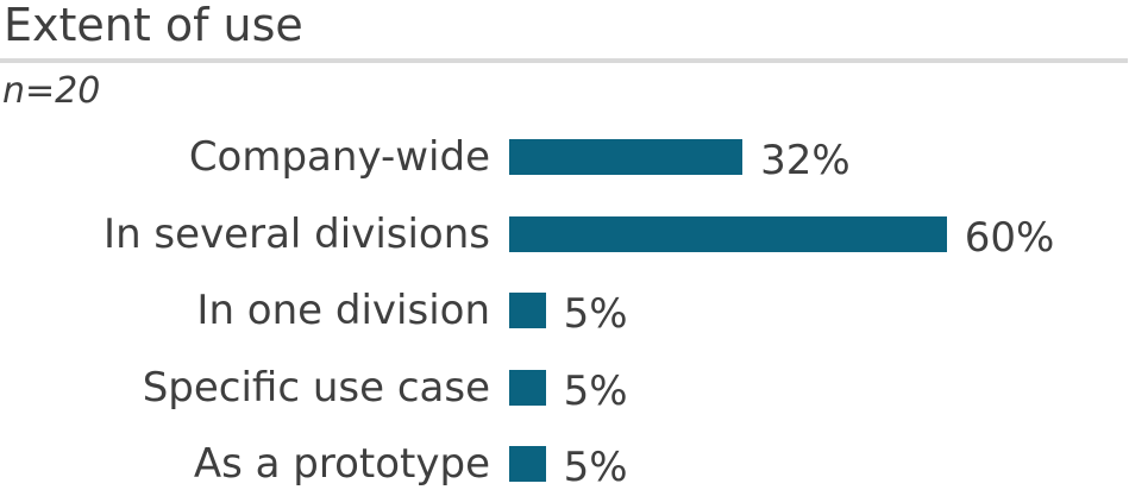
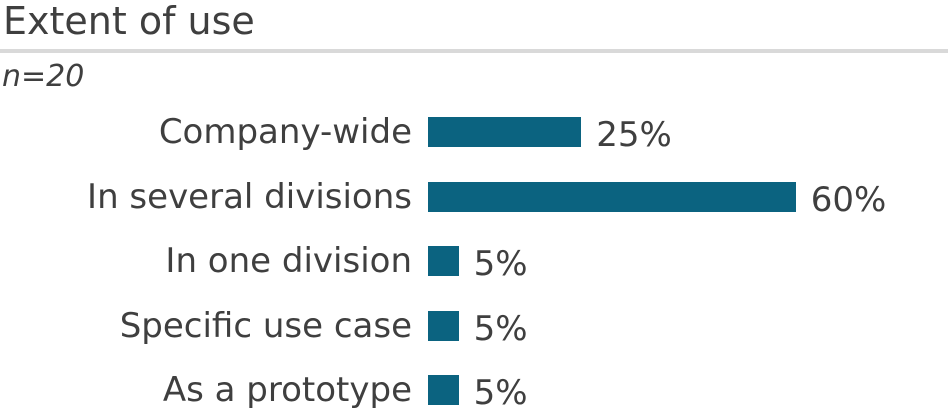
Company-wide: 32% -> 25%
